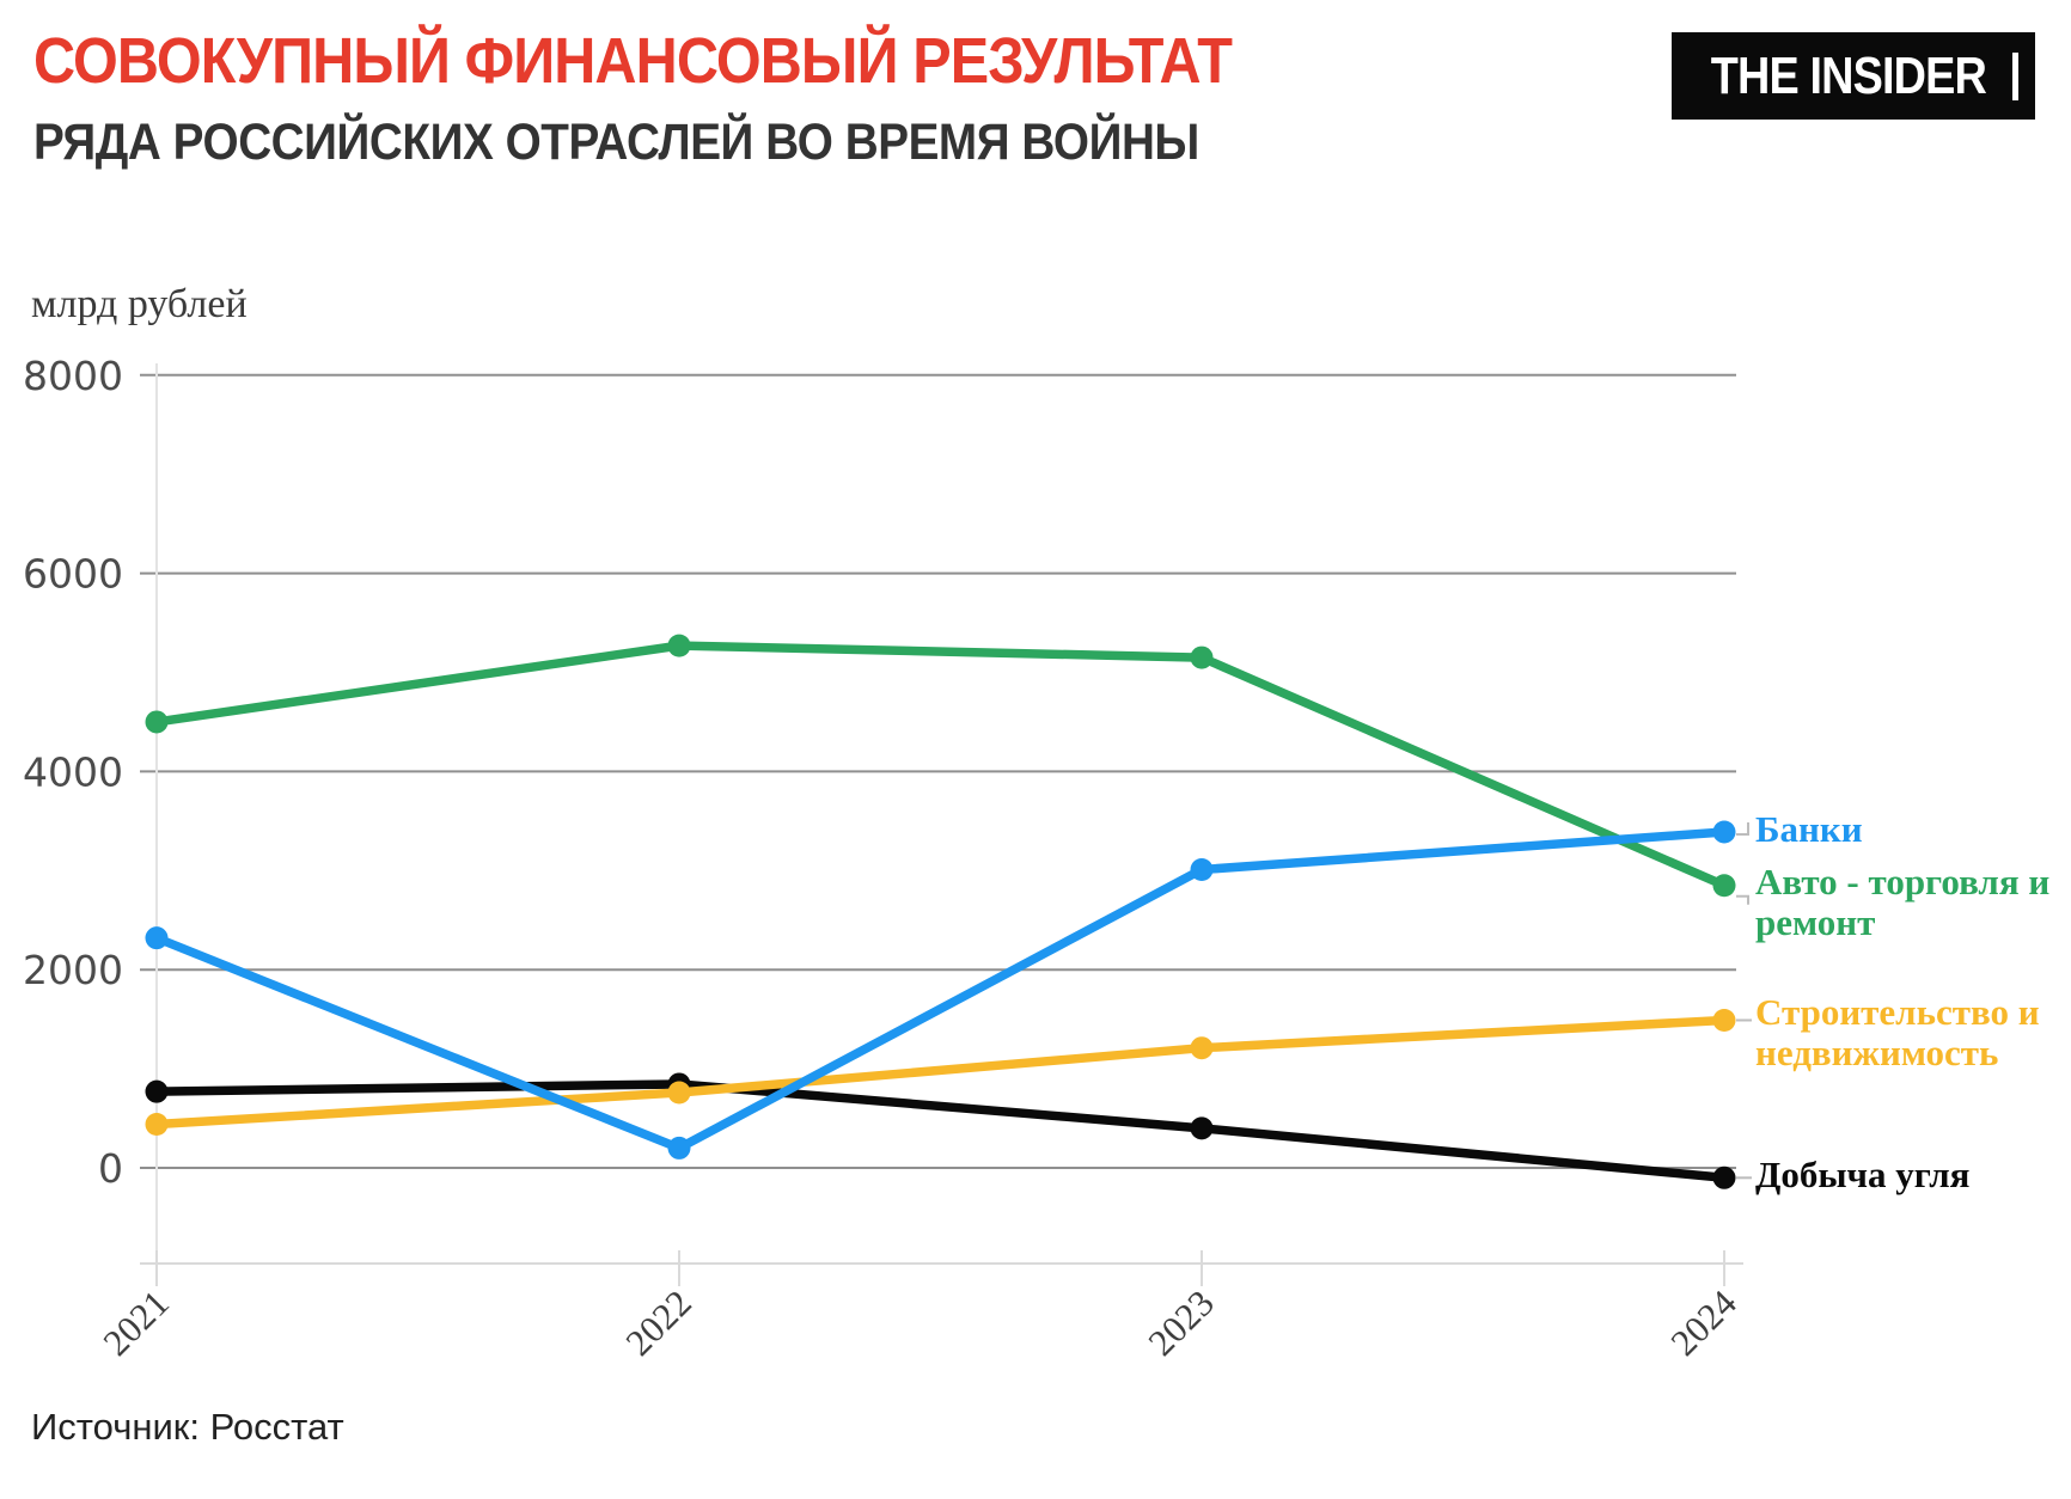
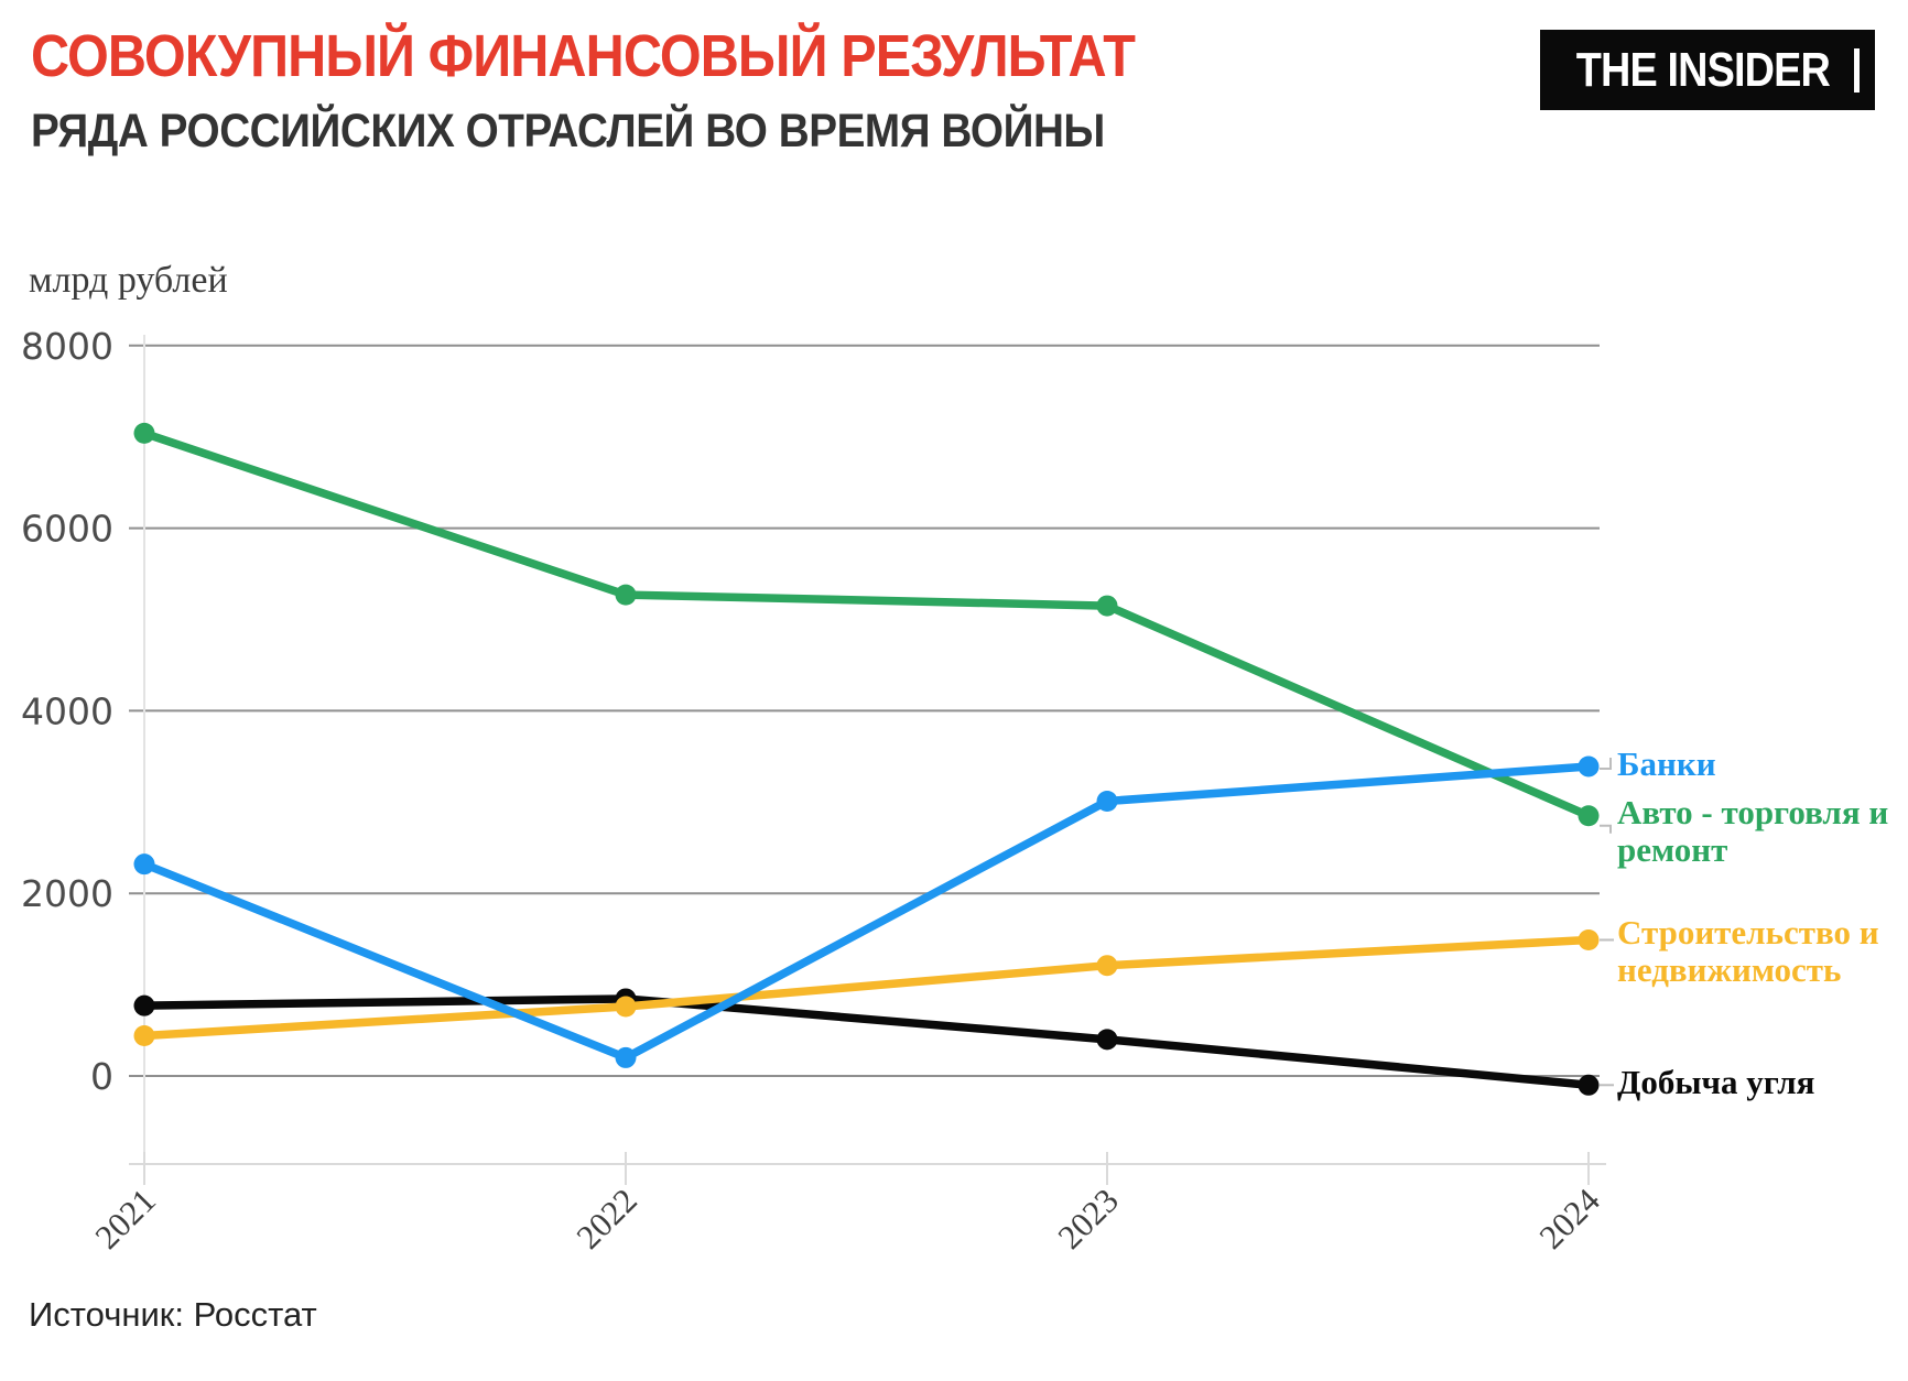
Авто - торговля и ремонт/2021: 4500 -> 7000
